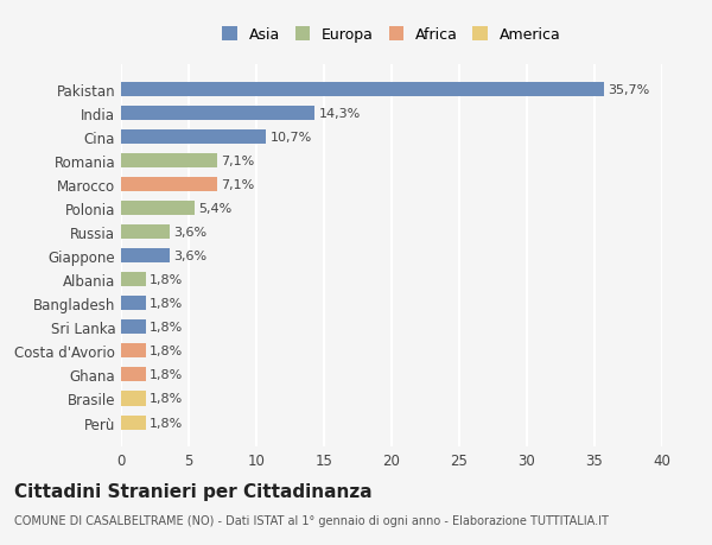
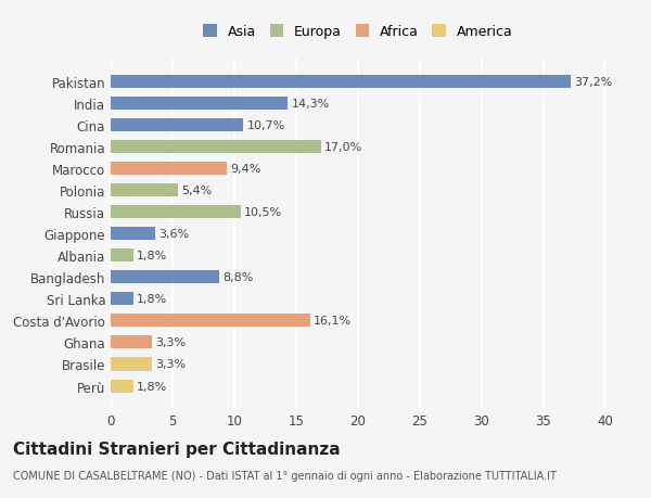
Pakistan: 35,7% -> 37,2%
Romania: 7,1% -> 17,0%
Marocco: 7,1% -> 9,4%
Russia: 3,6% -> 10,5%
Bangladesh: 1,8% -> 8,8%
Costa d'Avorio: 1,8% -> 16,1%
Ghana: 1,8% -> 3,3%
Brasile: 1,8% -> 3,3%
